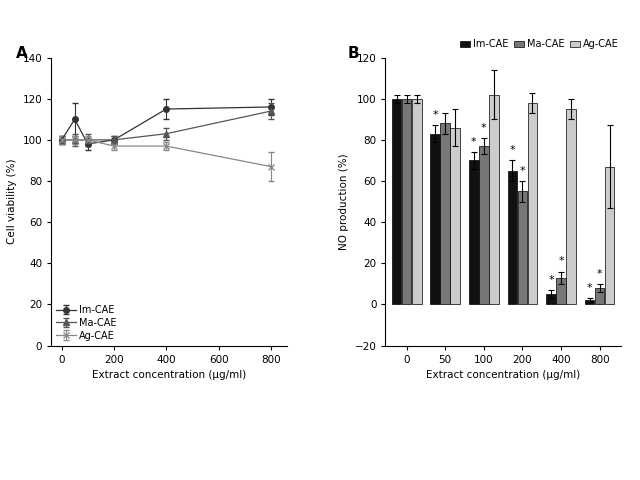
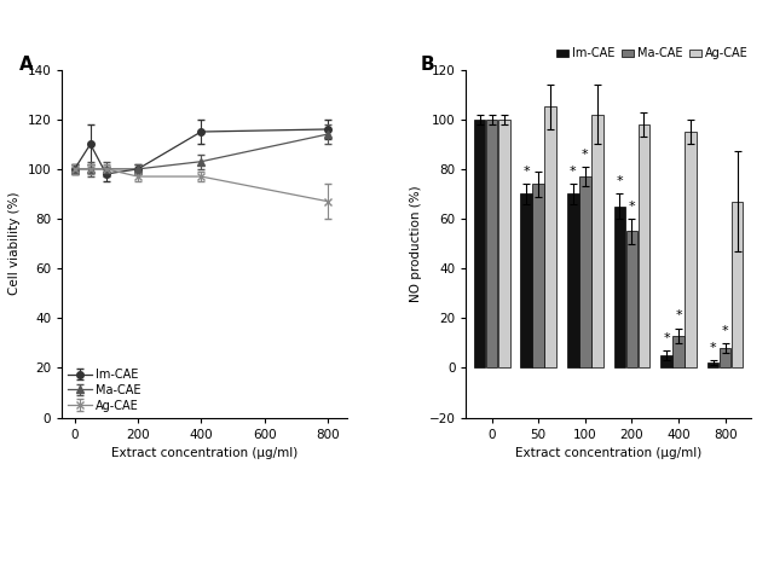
Im-CAE/50: 83 -> 70
Ma-CAE/50: 88 -> 74
Ag-CAE/50: 86 -> 105
